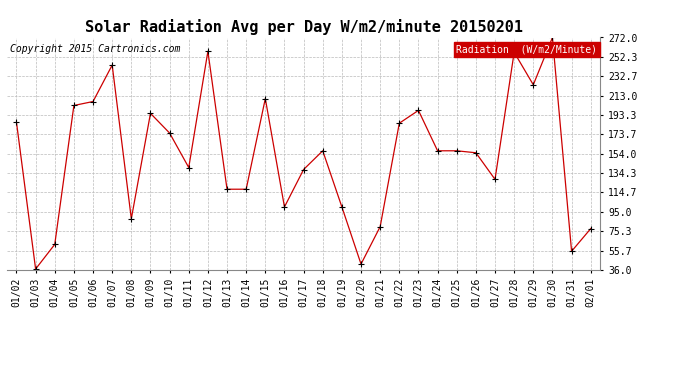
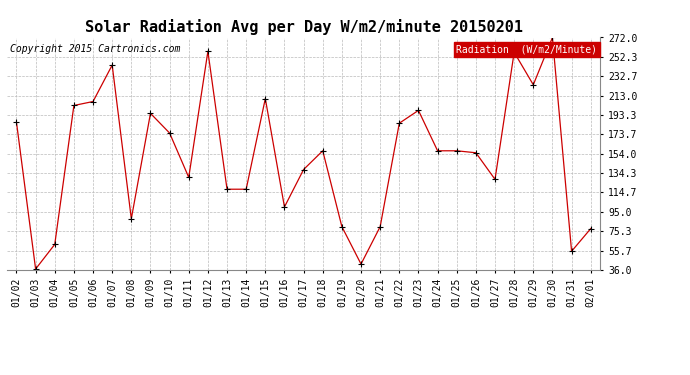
01/11: 140 -> 130
01/19: 100 -> 80
